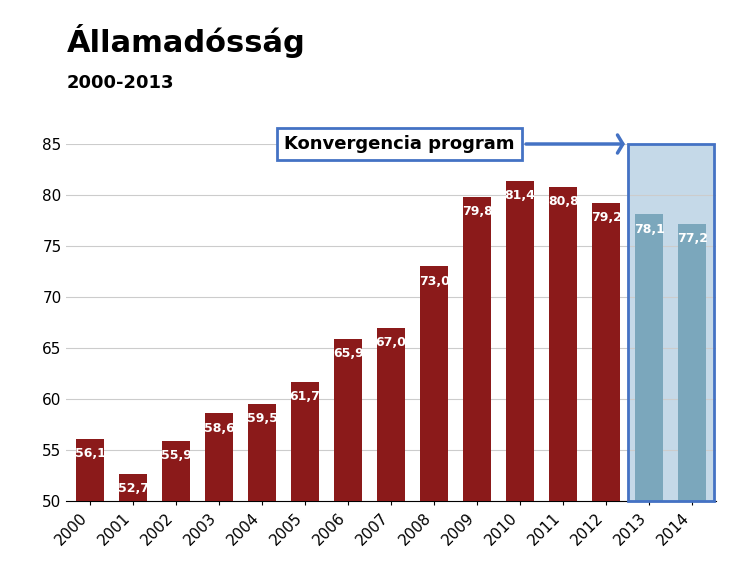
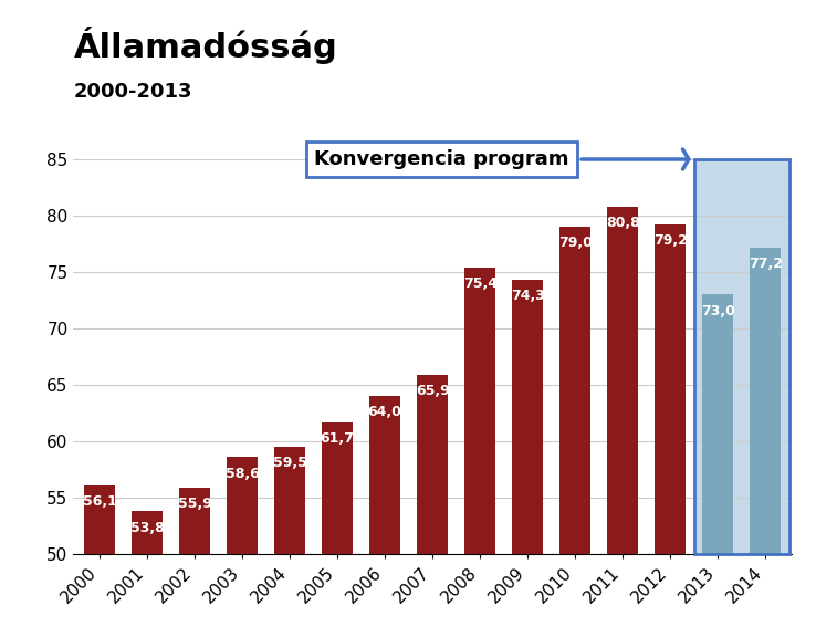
2001: 52,7 -> 53,8
2006: 65,9 -> 64,0
2007: 67,0 -> 65,9
2008: 73,0 -> 75,4
2009: 79,8 -> 74,3
2010: 81,4 -> 79,0
2013: 78,1 -> 73,0
